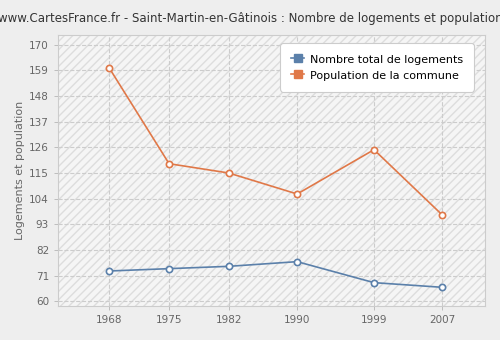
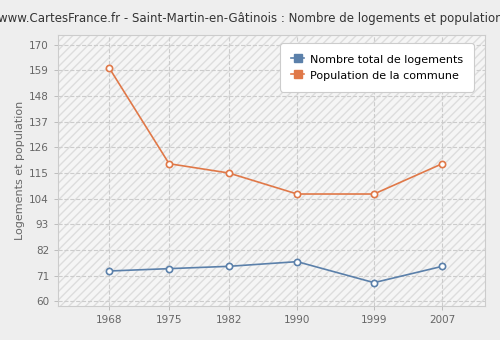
Population de la commune/1999: 125 -> 106
Nombre total de logements/2007: 66 -> 75
Population de la commune/2007: 97 -> 119
